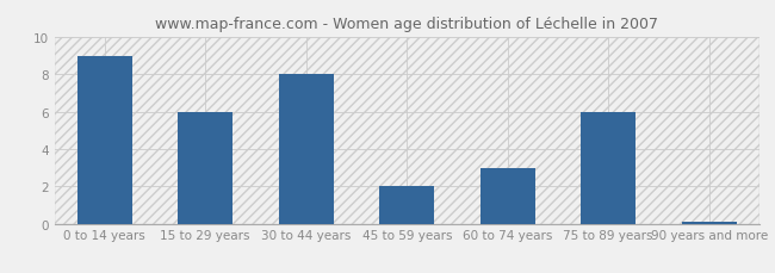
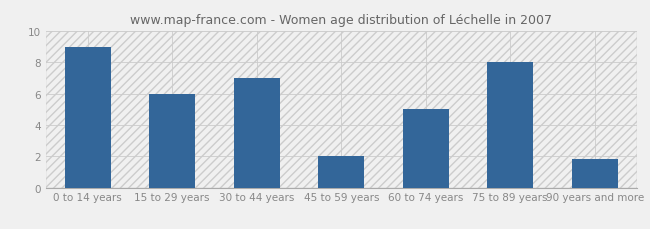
30 to 44 years: 8.0 -> 7.0
60 to 74 years: 3.0 -> 5.0
75 to 89 years: 6.0 -> 8.0
90 years and more: 0.1 -> 1.8
